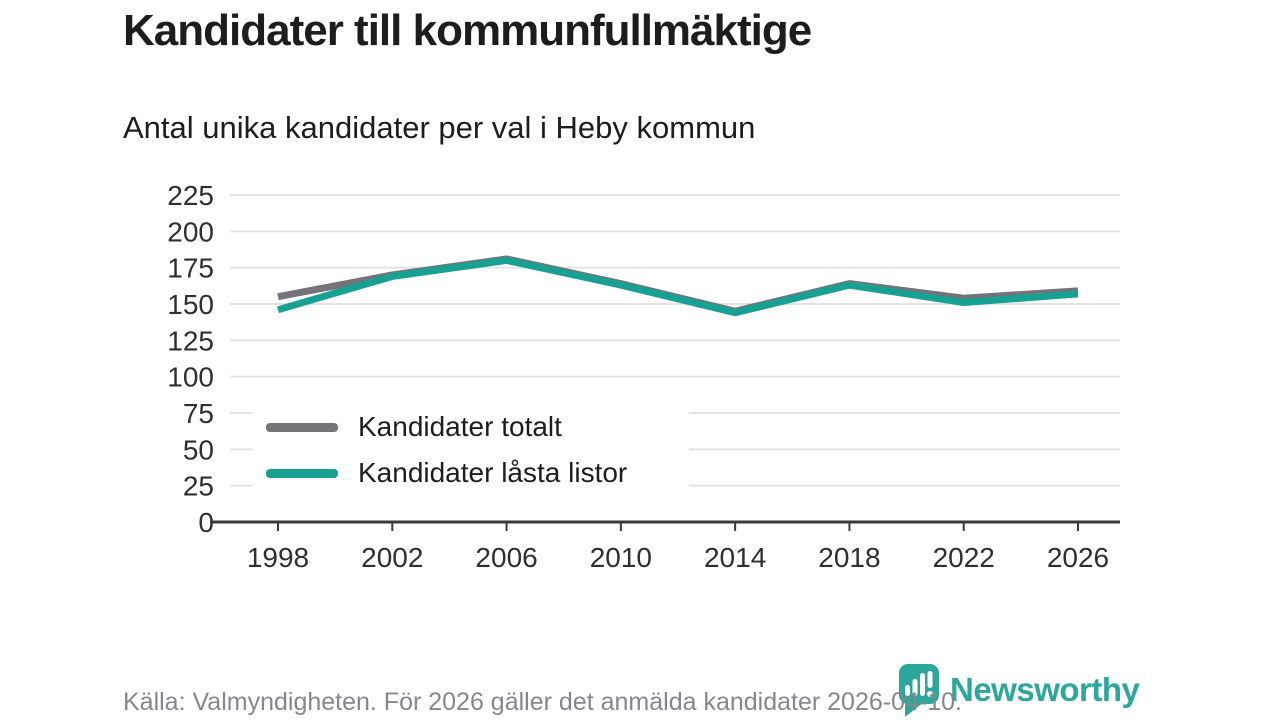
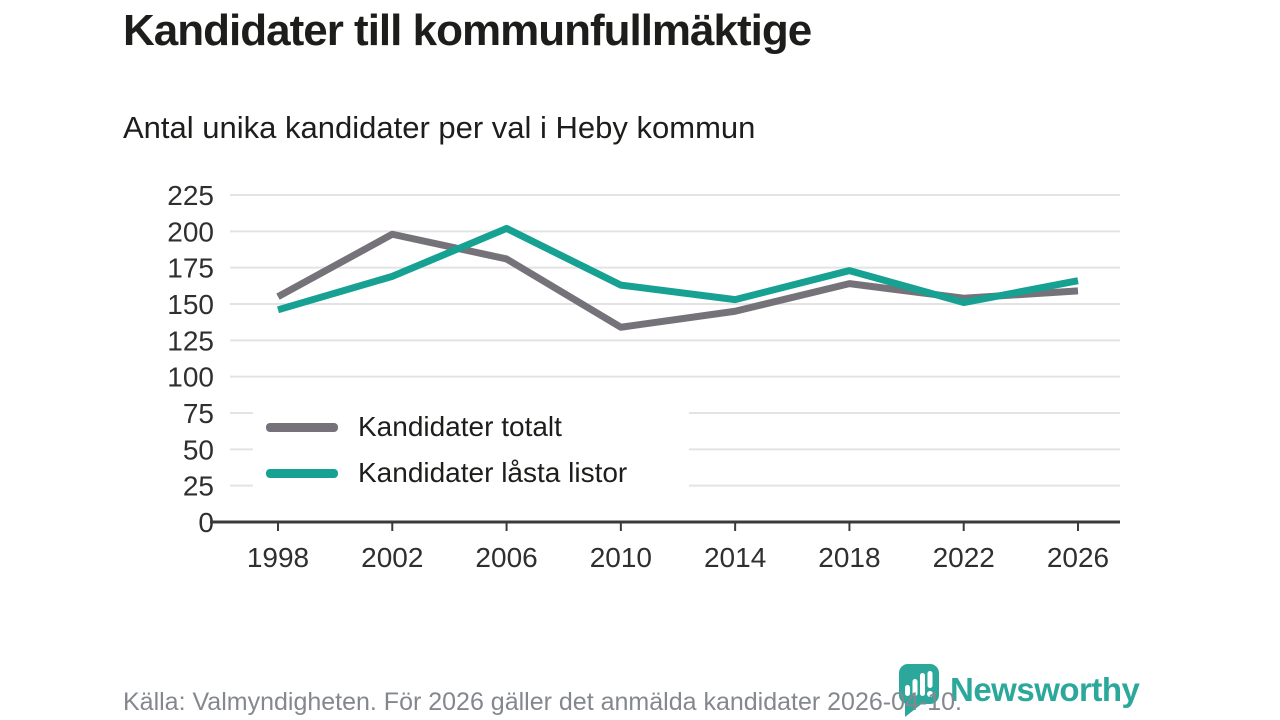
Kandidater totalt/2002: 170 -> 198
Kandidater låsta listor/2006: 180 -> 202
Kandidater totalt/2010: 164 -> 134
Kandidater låsta listor/2014: 144 -> 153
Kandidater låsta listor/2018: 163 -> 173
Kandidater låsta listor/2026: 157 -> 166
